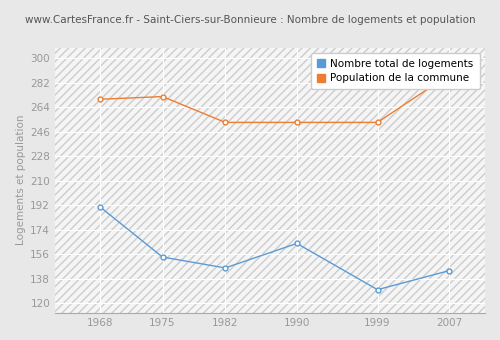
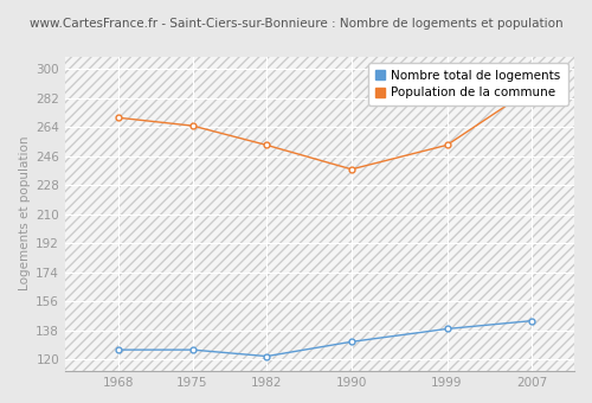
Nombre total de logements/1968: 191 -> 126
Nombre total de logements/1975: 154 -> 126
Population de la commune/1975: 272 -> 265
Nombre total de logements/1982: 146 -> 122
Nombre total de logements/1990: 164 -> 131
Population de la commune/1990: 253 -> 238
Nombre total de logements/1999: 130 -> 139
